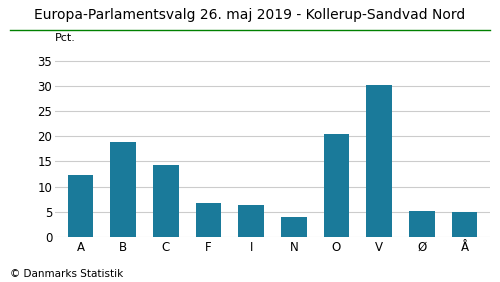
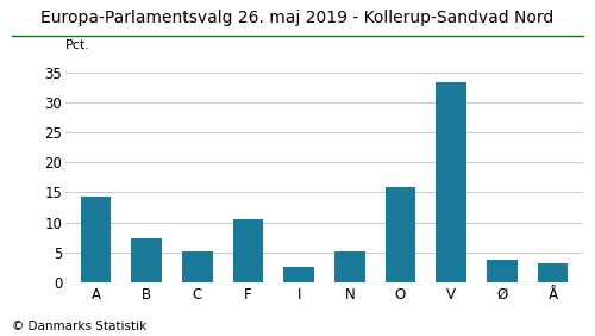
A: 12.4 -> 14.2
B: 18.8 -> 7.4
C: 14.2 -> 5.1
F: 6.8 -> 10.5
I: 6.4 -> 2.6
N: 4.0 -> 5.1
O: 20.4 -> 15.8
V: 30.2 -> 33.3
Ø: 5.2 -> 3.8
Å: 5.0 -> 3.2
